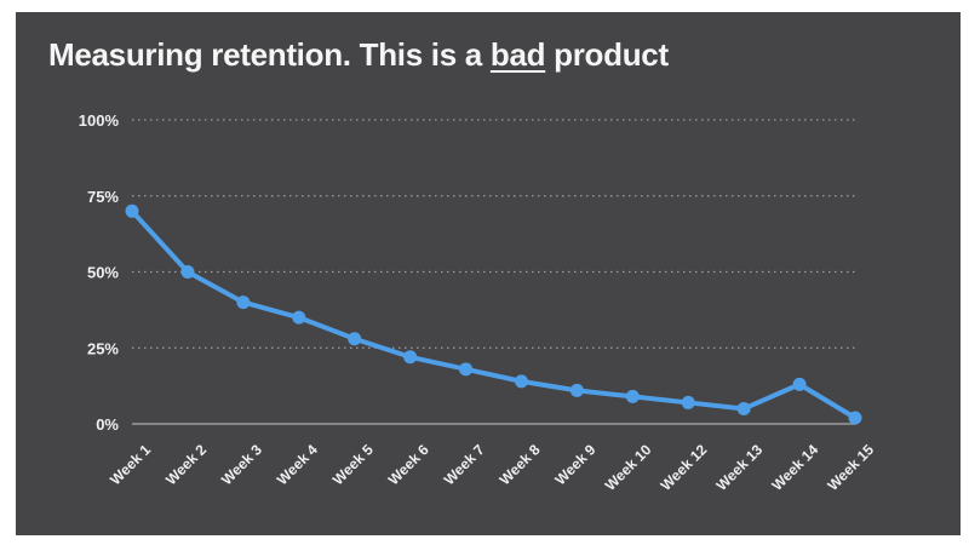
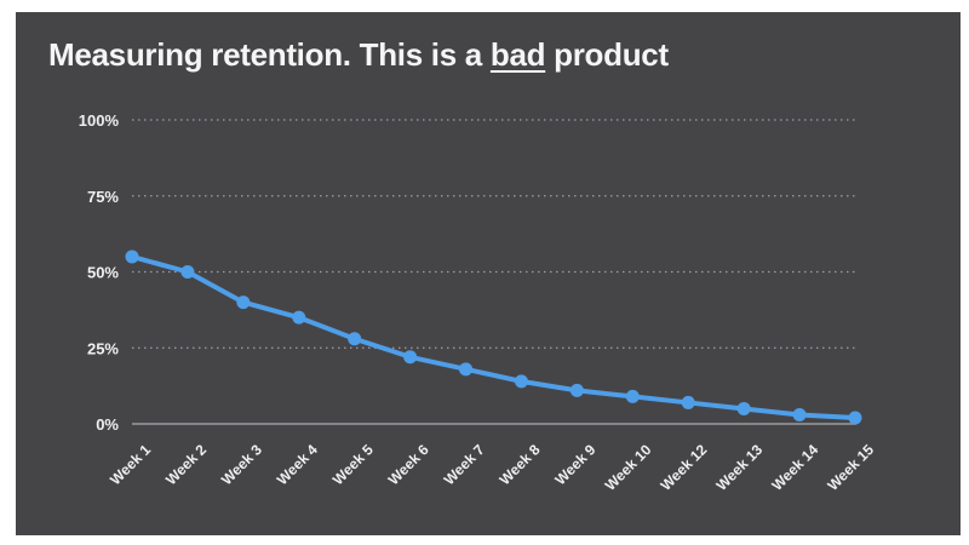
Week 1: 70% -> 55%
Week 14: 13% -> 3%
